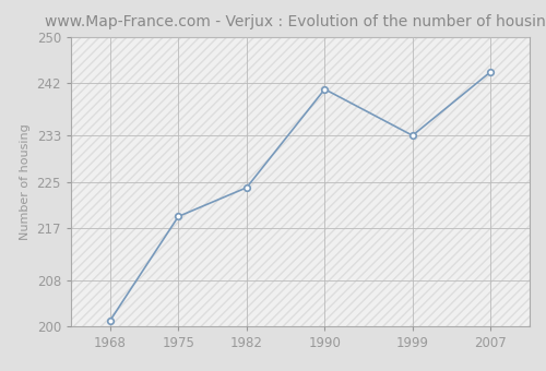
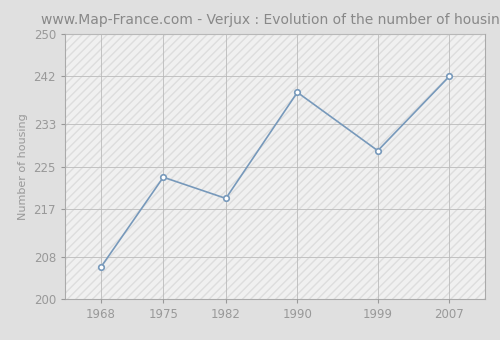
1968: 201 -> 206
1975: 219 -> 223
1982: 224 -> 219
1990: 241 -> 239
1999: 233 -> 228
2007: 244 -> 242
